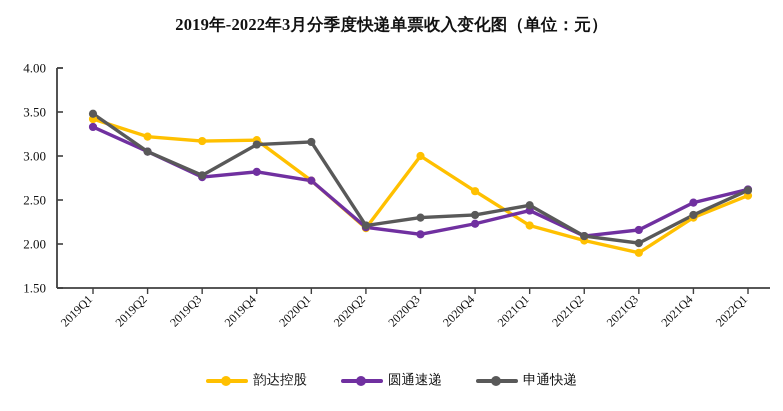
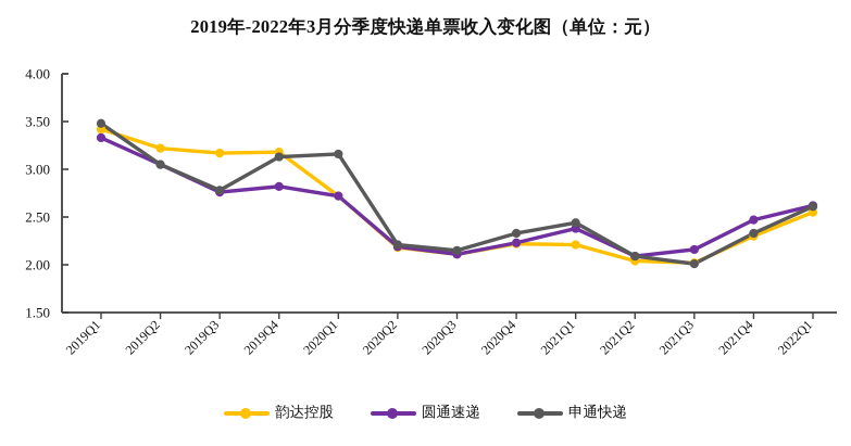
韵达控股/2020Q3: 3.0 -> 2.1
申通快递/2020Q3: 2.3 -> 2.1
韵达控股/2020Q4: 2.6 -> 2.2
韵达控股/2021Q3: 1.9 -> 2.0
